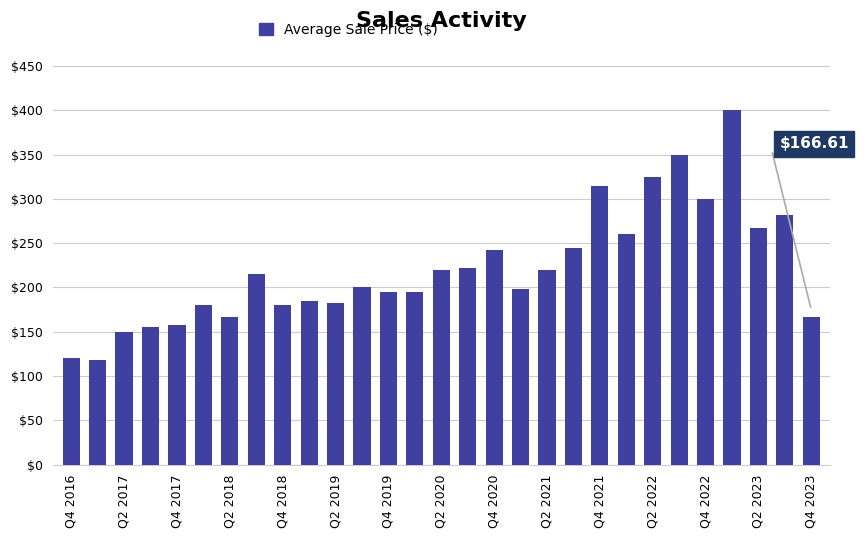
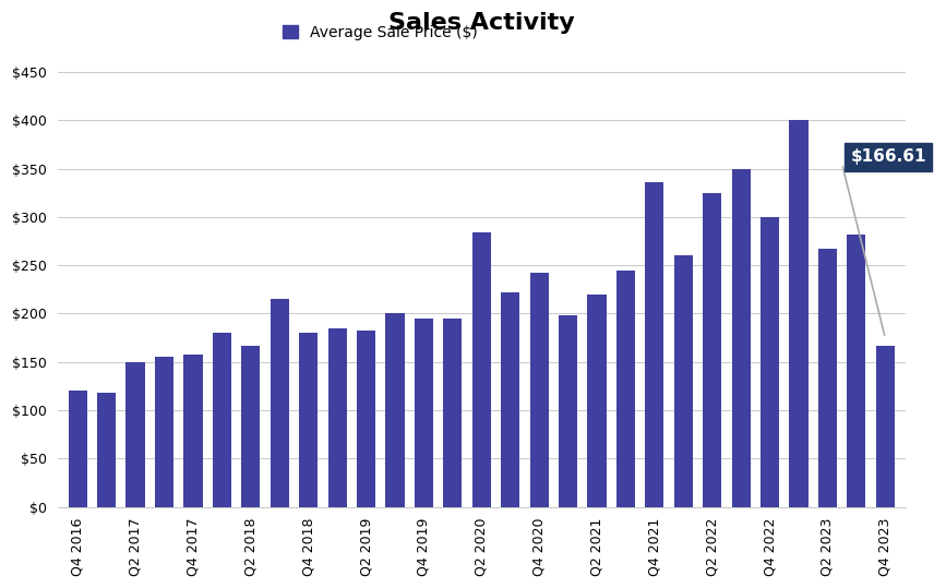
Q2 2020: $220 -> $284
Q4 2021: $315 -> $336
